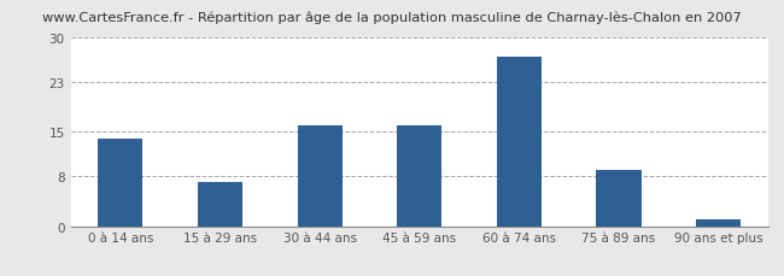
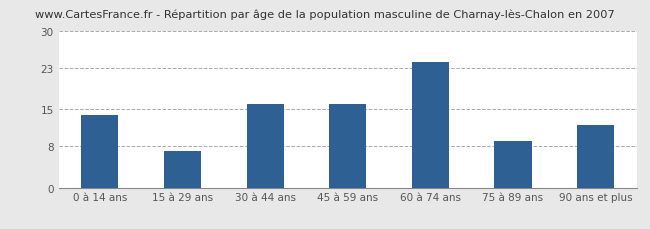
60 à 74 ans: 27 -> 24
90 ans et plus: 1 -> 12
